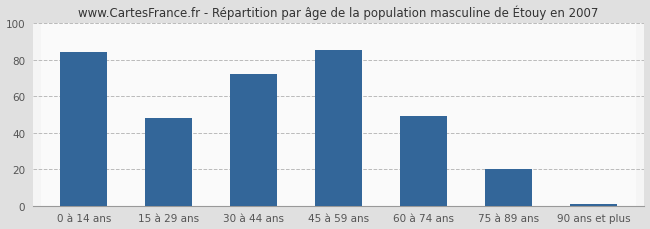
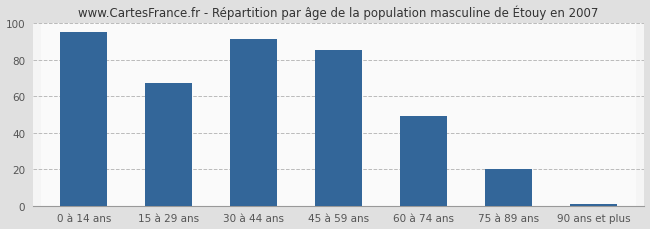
0 à 14 ans: 84 -> 95
15 à 29 ans: 48 -> 67
30 à 44 ans: 72 -> 91
